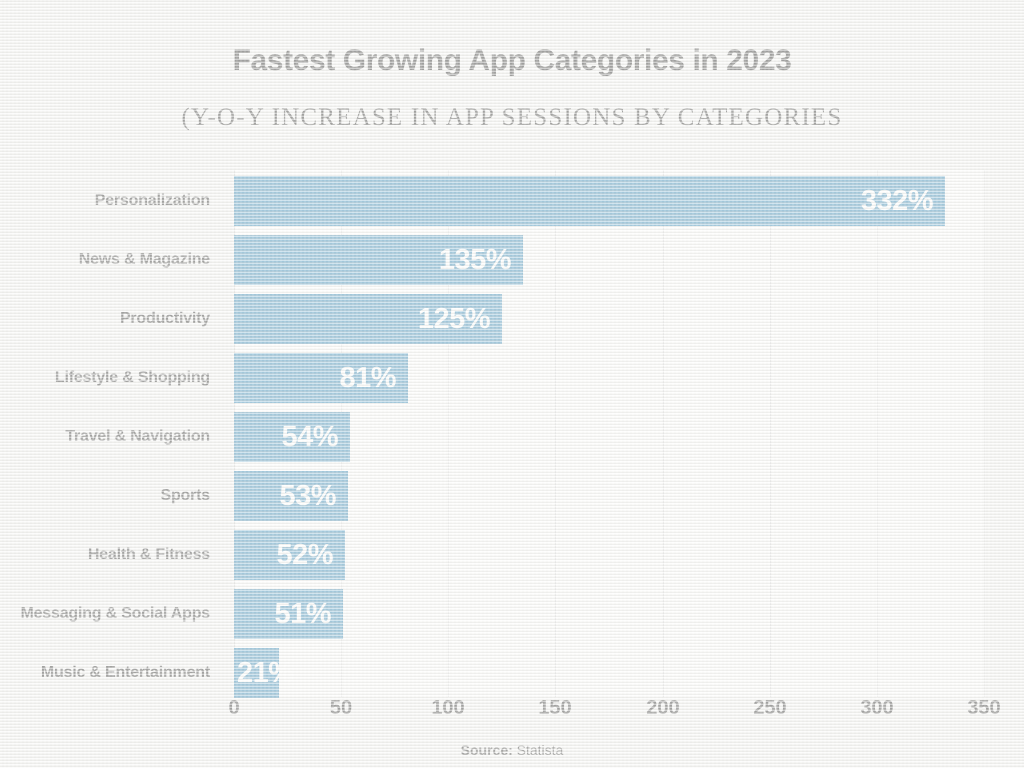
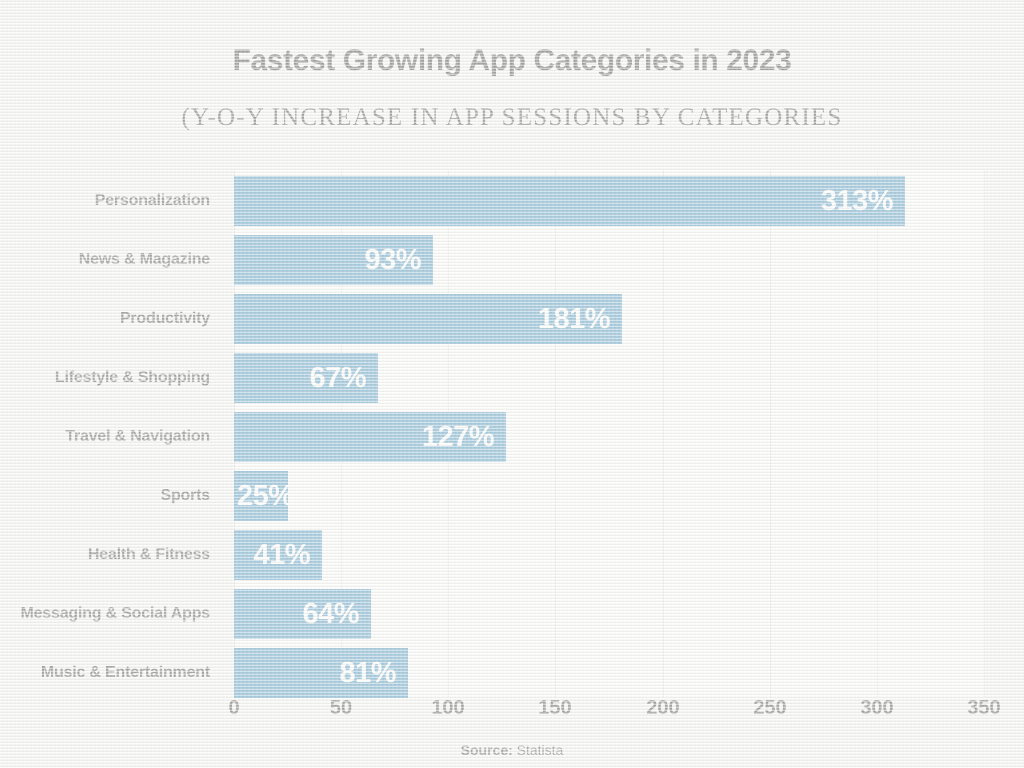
Personalization: 332% -> 313%
News & Magazine: 135% -> 93%
Productivity: 125% -> 181%
Lifestyle & Shopping: 81% -> 67%
Travel & Navigation: 54% -> 127%
Sports: 53% -> 25%
Health & Fitness: 52% -> 41%
Messaging & Social Apps: 51% -> 64%
Music & Entertainment: 21% -> 81%
